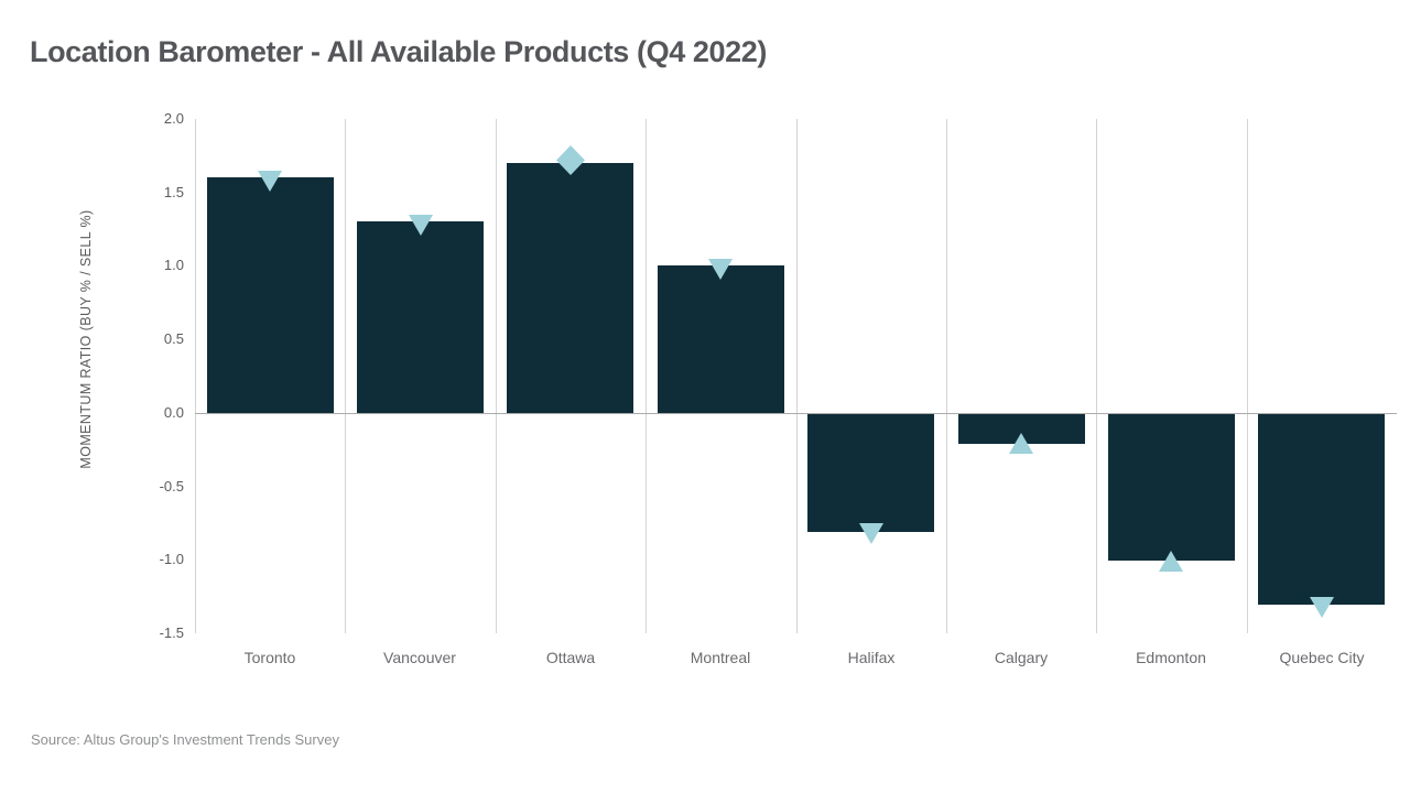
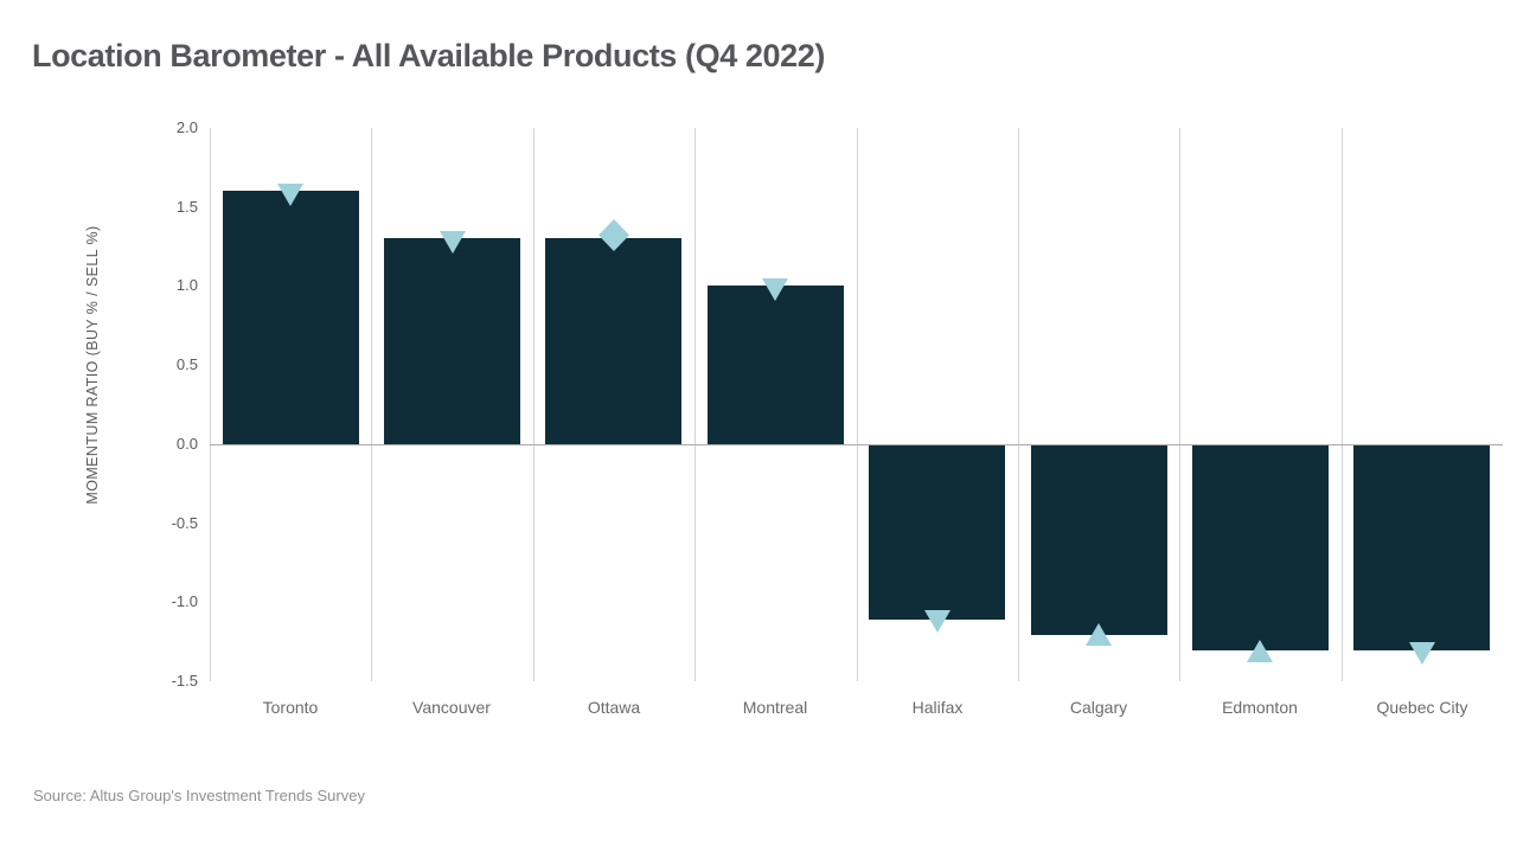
Ottawa: 1.7 -> 1.3
Halifax: -0.8 -> -1.1
Calgary: -0.2 -> -1.2
Edmonton: -1.0 -> -1.3
